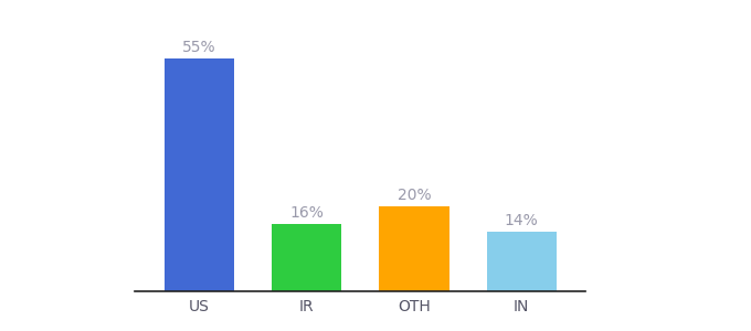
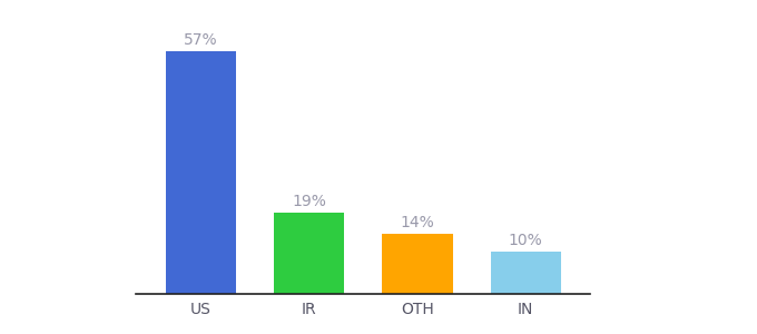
US: 55% -> 57%
IR: 16% -> 19%
OTH: 20% -> 14%
IN: 14% -> 10%
